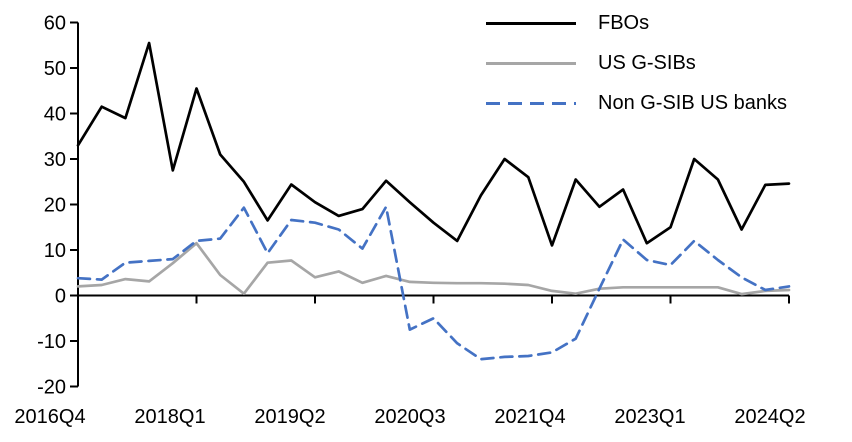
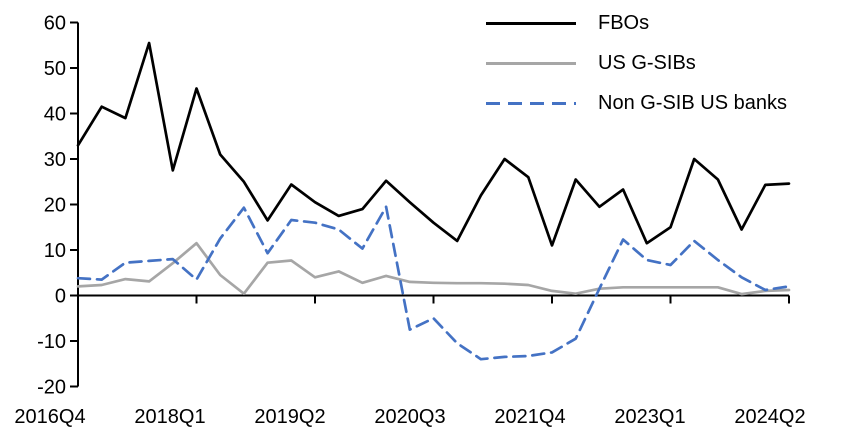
Non G-SIB US banks/2018Q1: 12 -> 4
